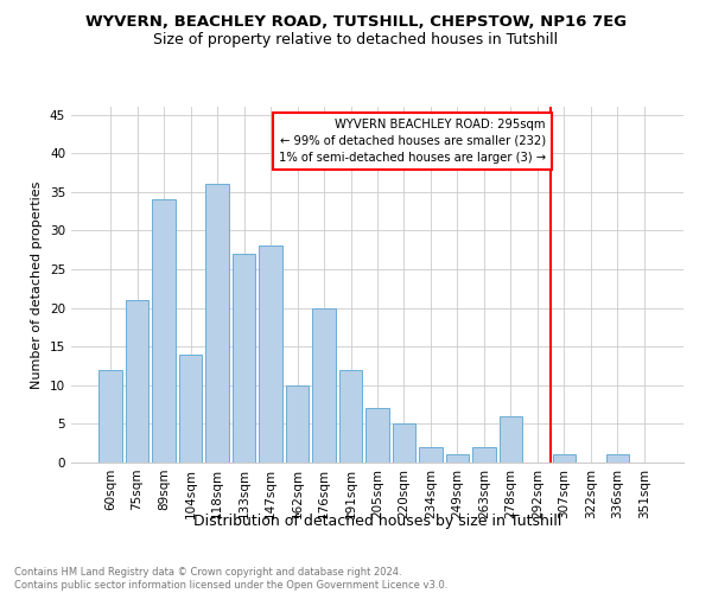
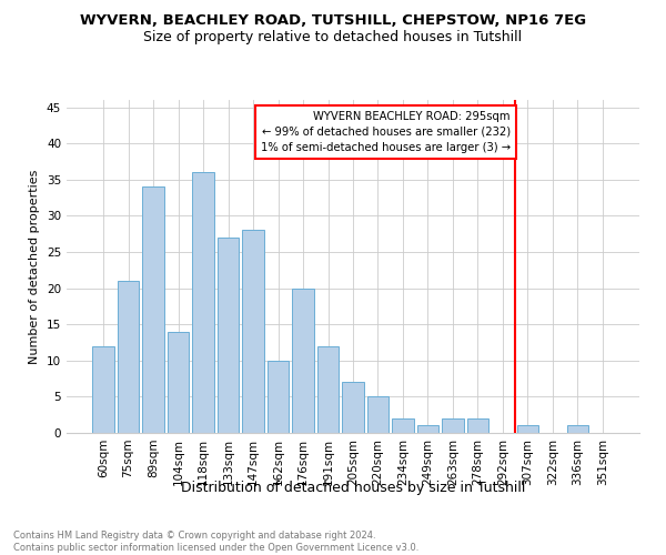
278sqm: 6 -> 2
